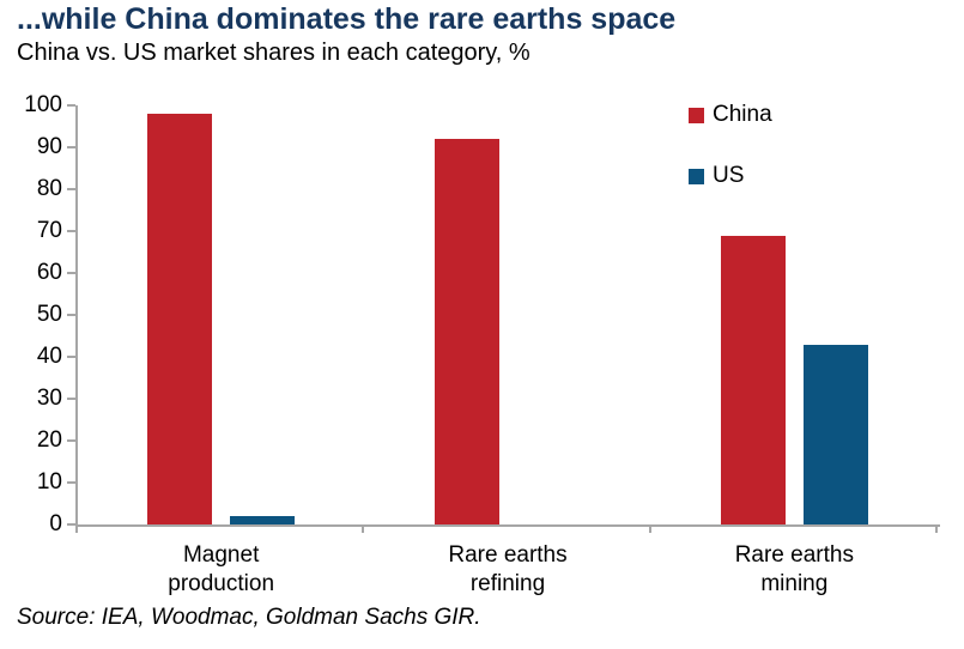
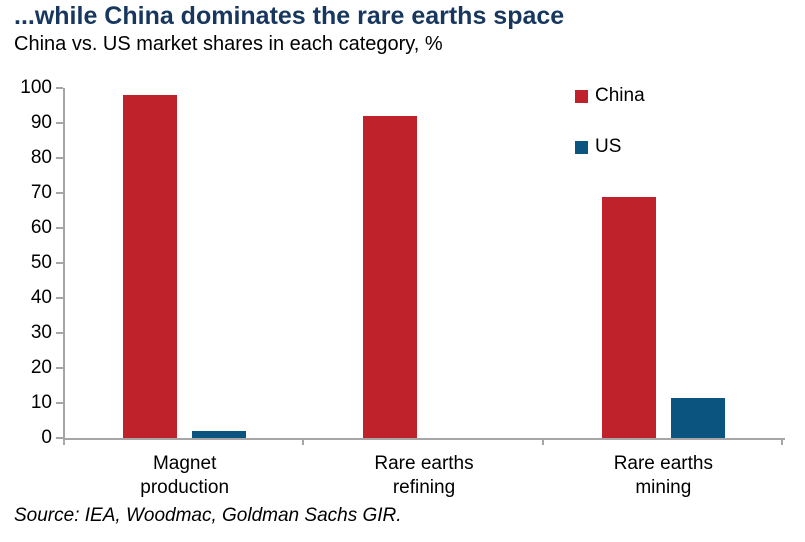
US/Rare earths mining: 43 -> 12
